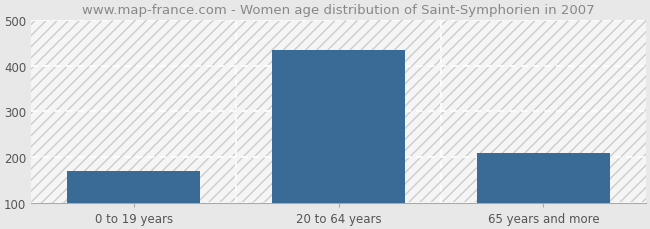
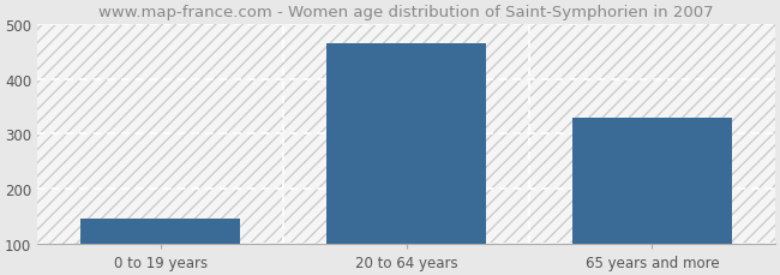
0 to 19 years: 170 -> 145
20 to 64 years: 435 -> 465
65 years and more: 210 -> 330
